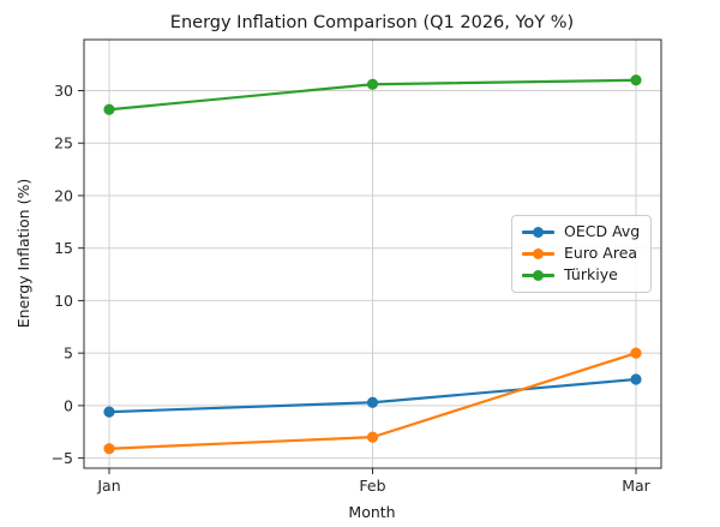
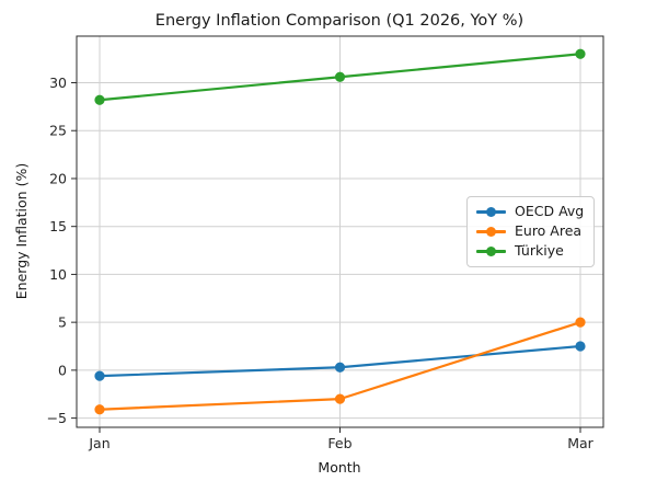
Türkiye/Mar: 31 -> 33
